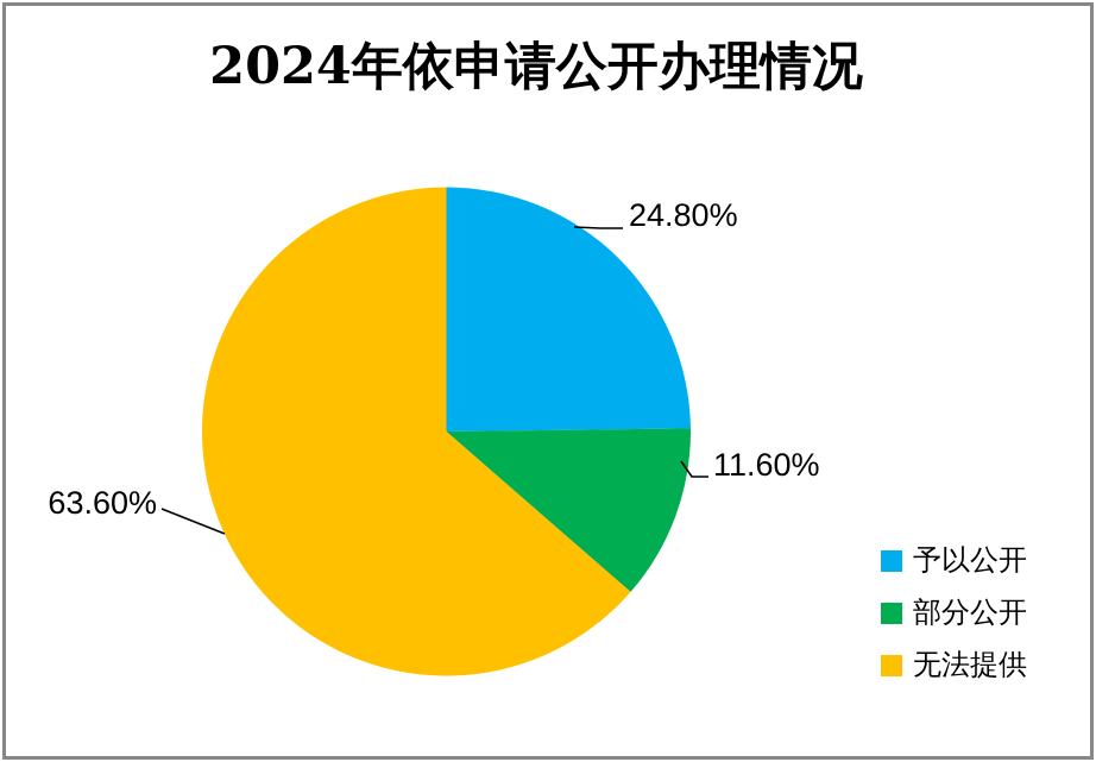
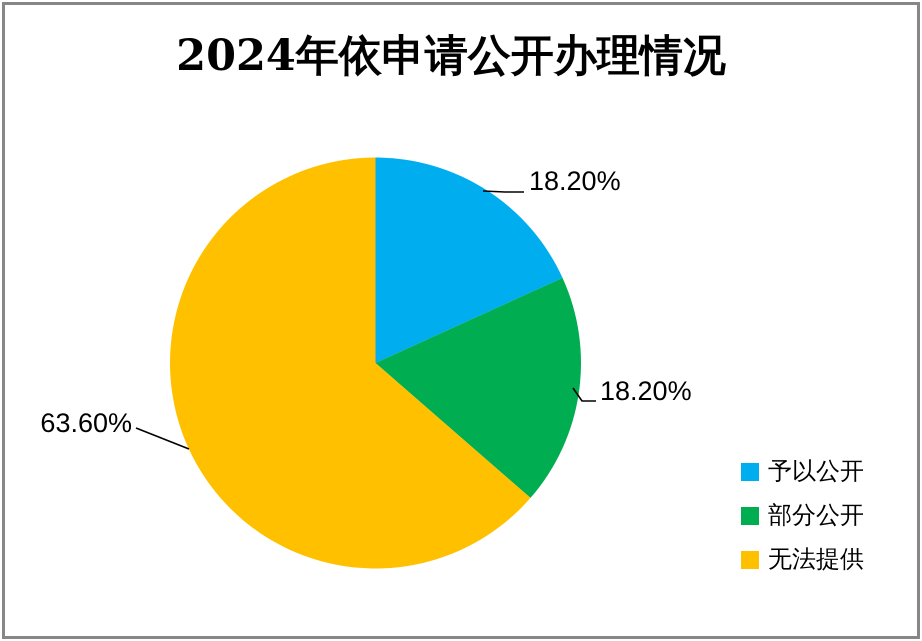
予以公开: 24.80% -> 18.20%
部分公开: 11.60% -> 18.20%
